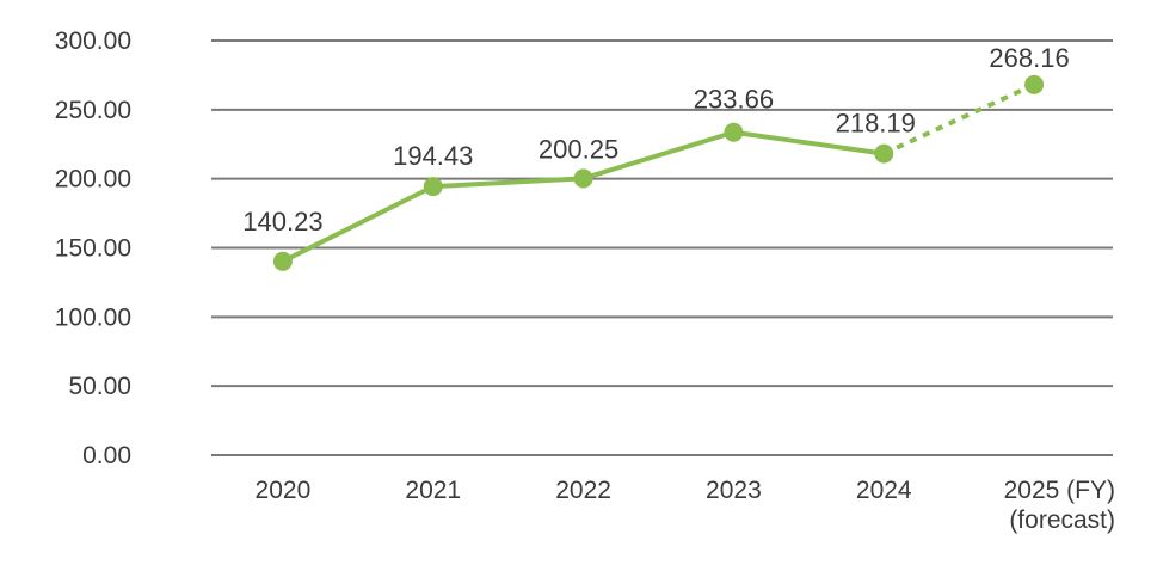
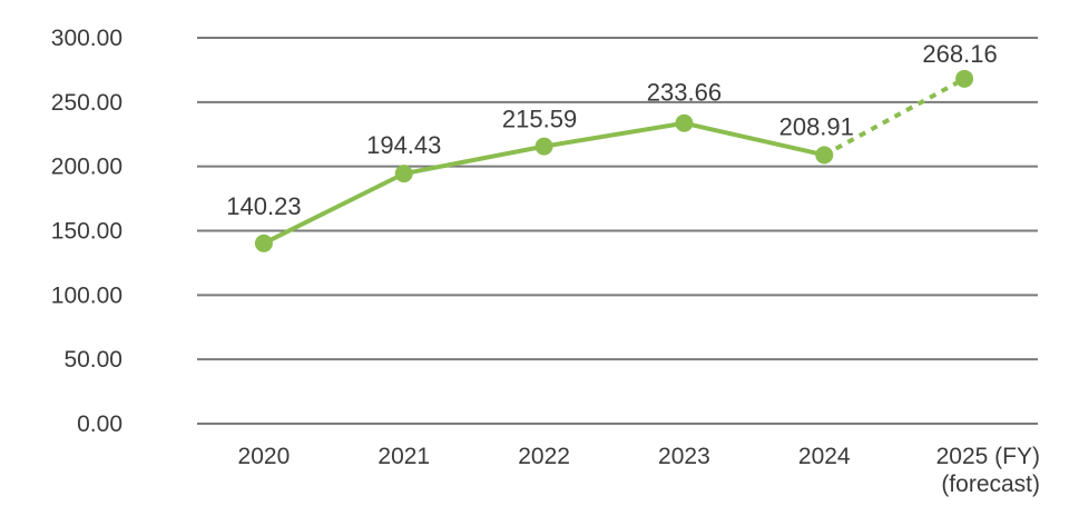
2022: 200.25 -> 215.59
2024: 218.19 -> 208.91
